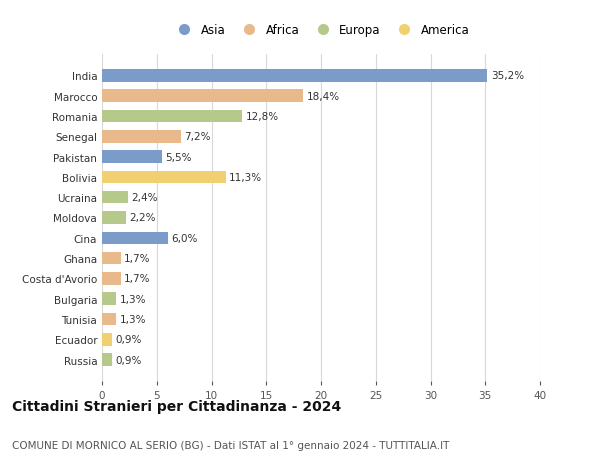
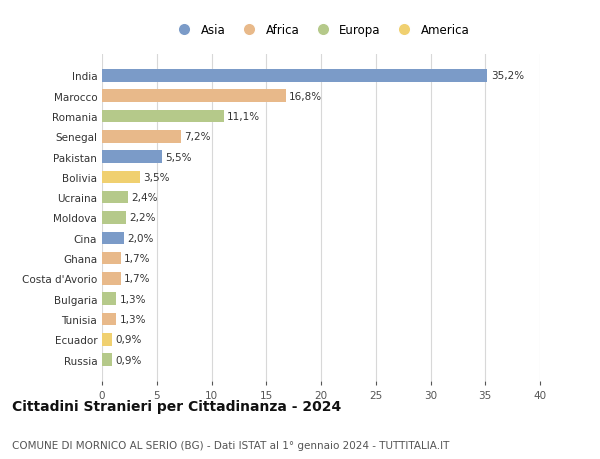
Marocco: 18,4% -> 16,8%
Romania: 12,8% -> 11,1%
Bolivia: 11,3% -> 3,5%
Cina: 6,0% -> 2,0%
